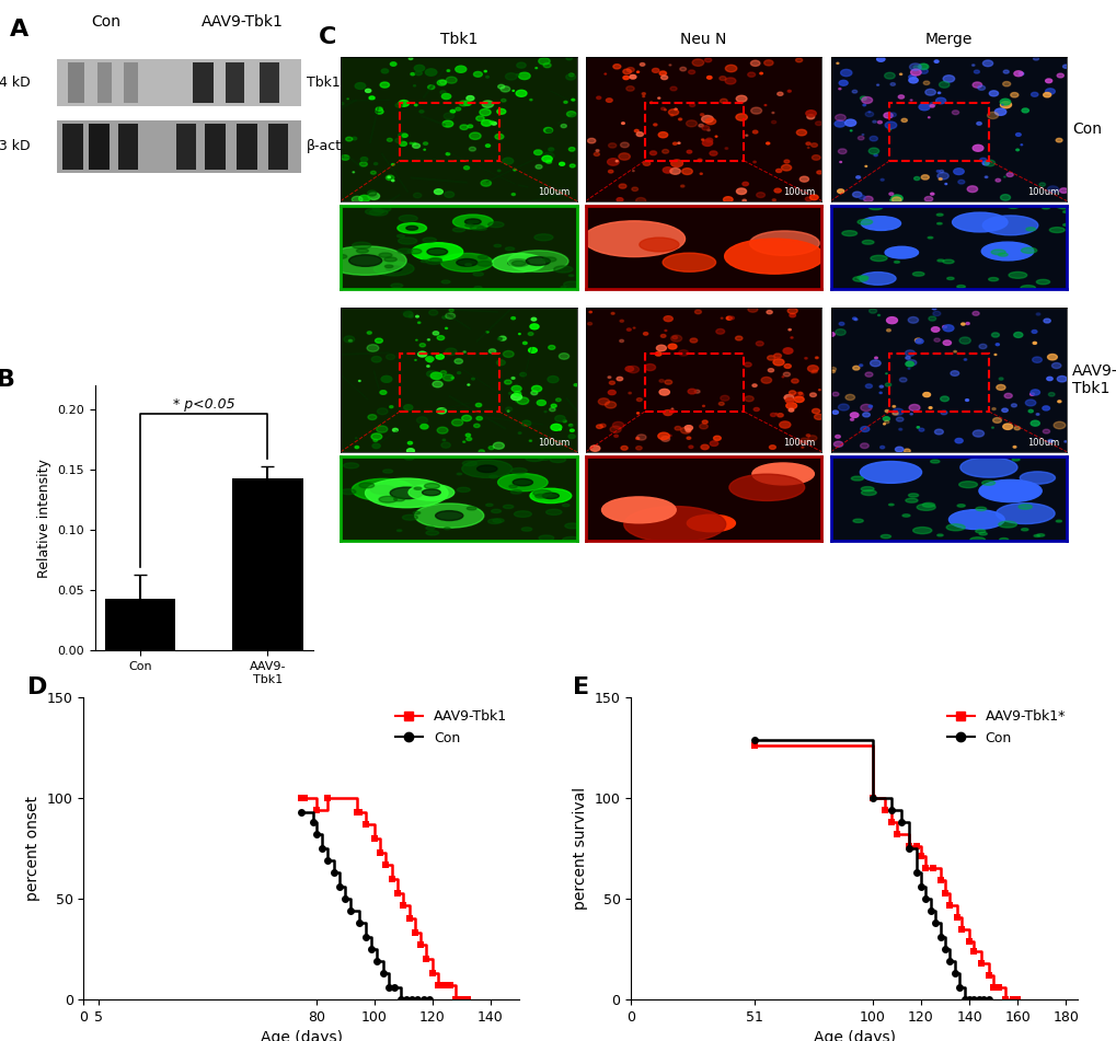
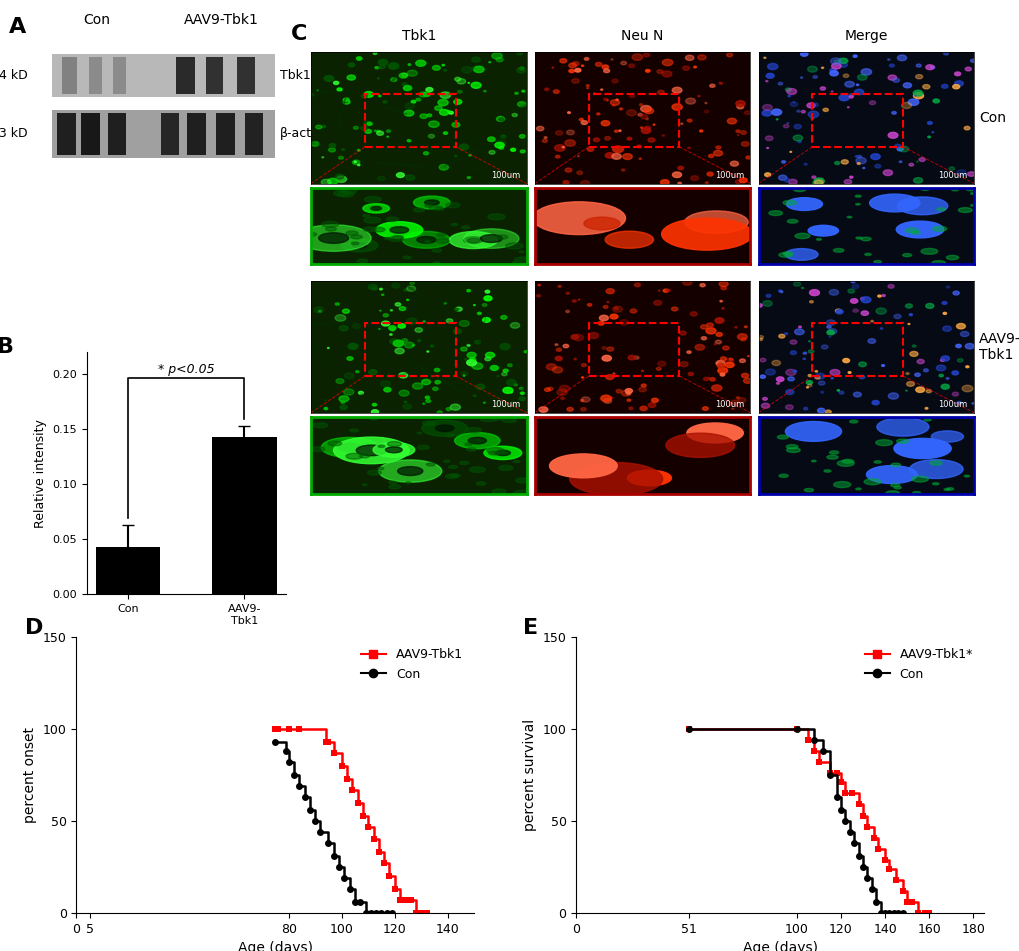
AAV9-Tbk1/80: 94 -> 100
AAV9-Tbk1*/51: 126 -> 100
Con/51: 129 -> 100
